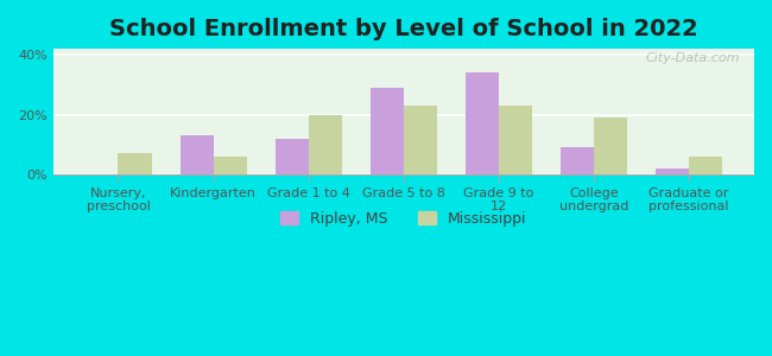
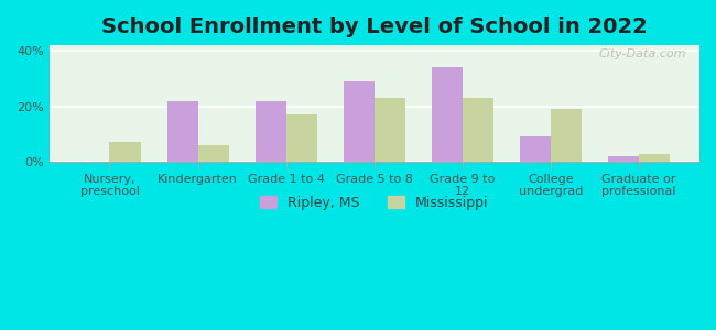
Ripley, MS/Kindergarten: 13% -> 22%
Ripley, MS/Grade 1 to 4: 12% -> 22%
Mississippi/Grade 1 to 4: 20% -> 17%
Mississippi/Graduate or professional: 6% -> 3%
